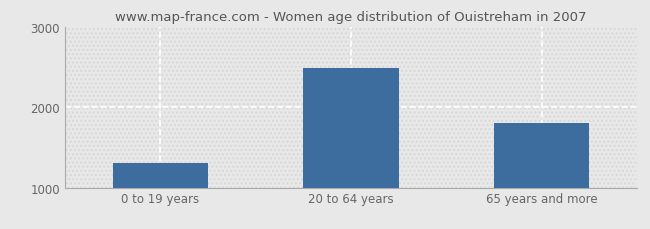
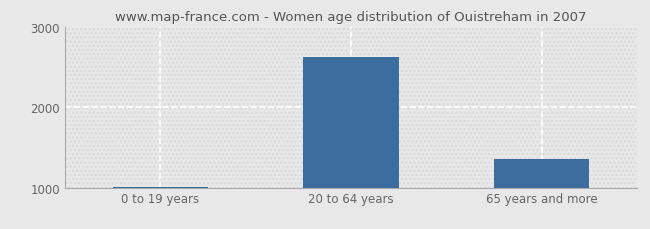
0 to 19 years: 1300 -> 1010
20 to 64 years: 2480 -> 2620
65 years and more: 1800 -> 1360
